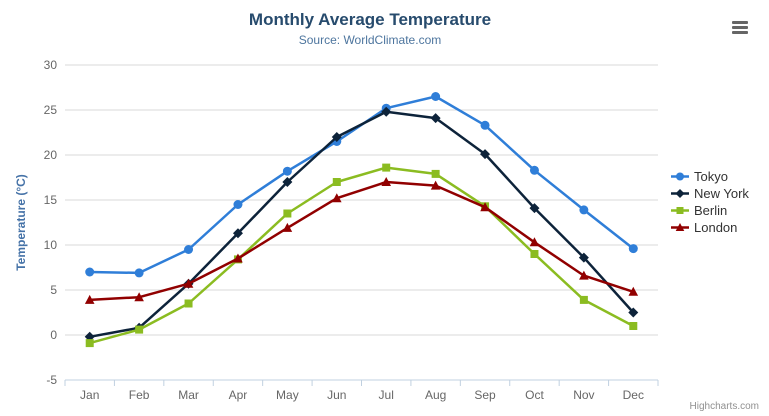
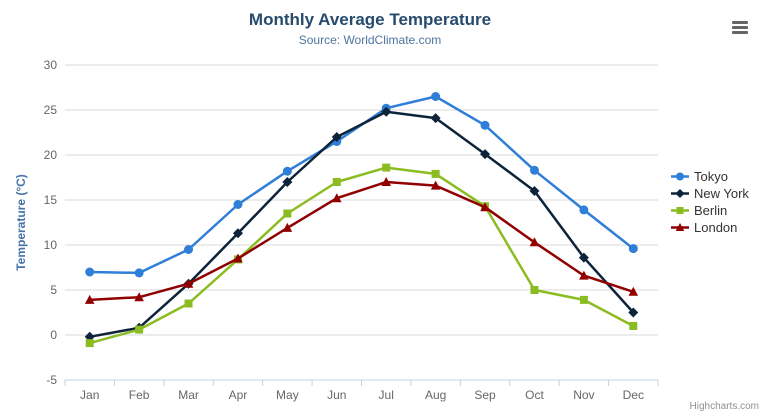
New York/Oct: 14 -> 16
Berlin/Oct: 9 -> 5
